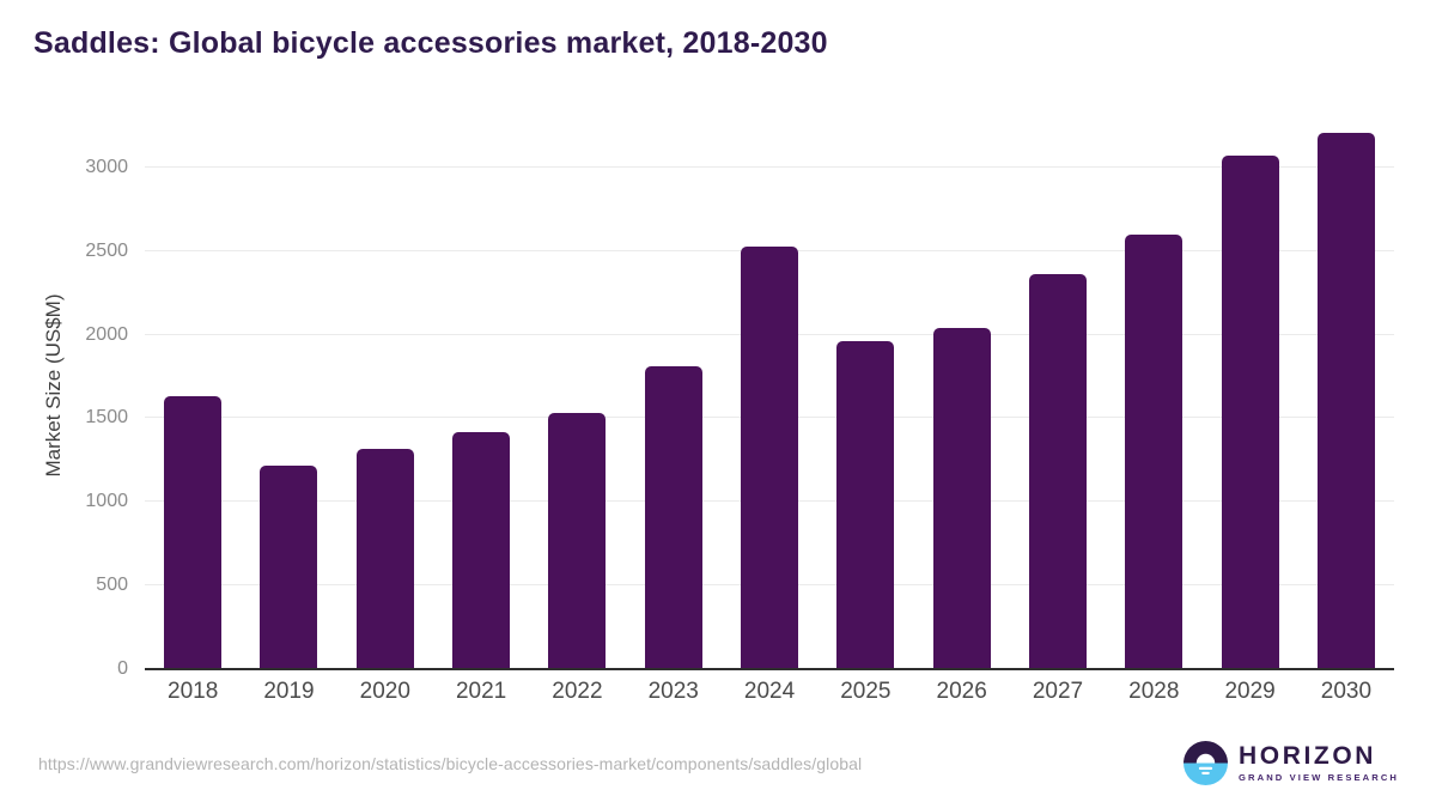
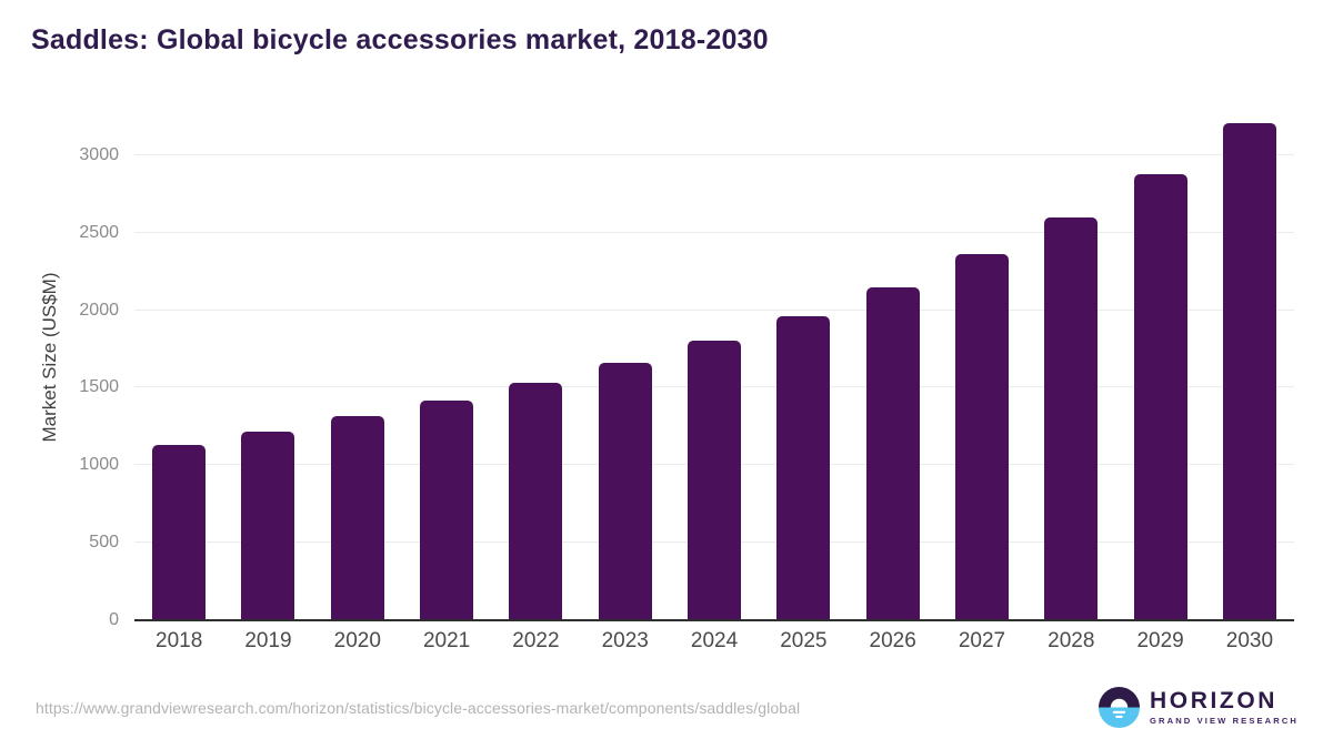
2018: 1630 -> 1130
2023: 1810 -> 1660
2024: 2530 -> 1800
2026: 2040 -> 2150
2029: 3070 -> 2880
